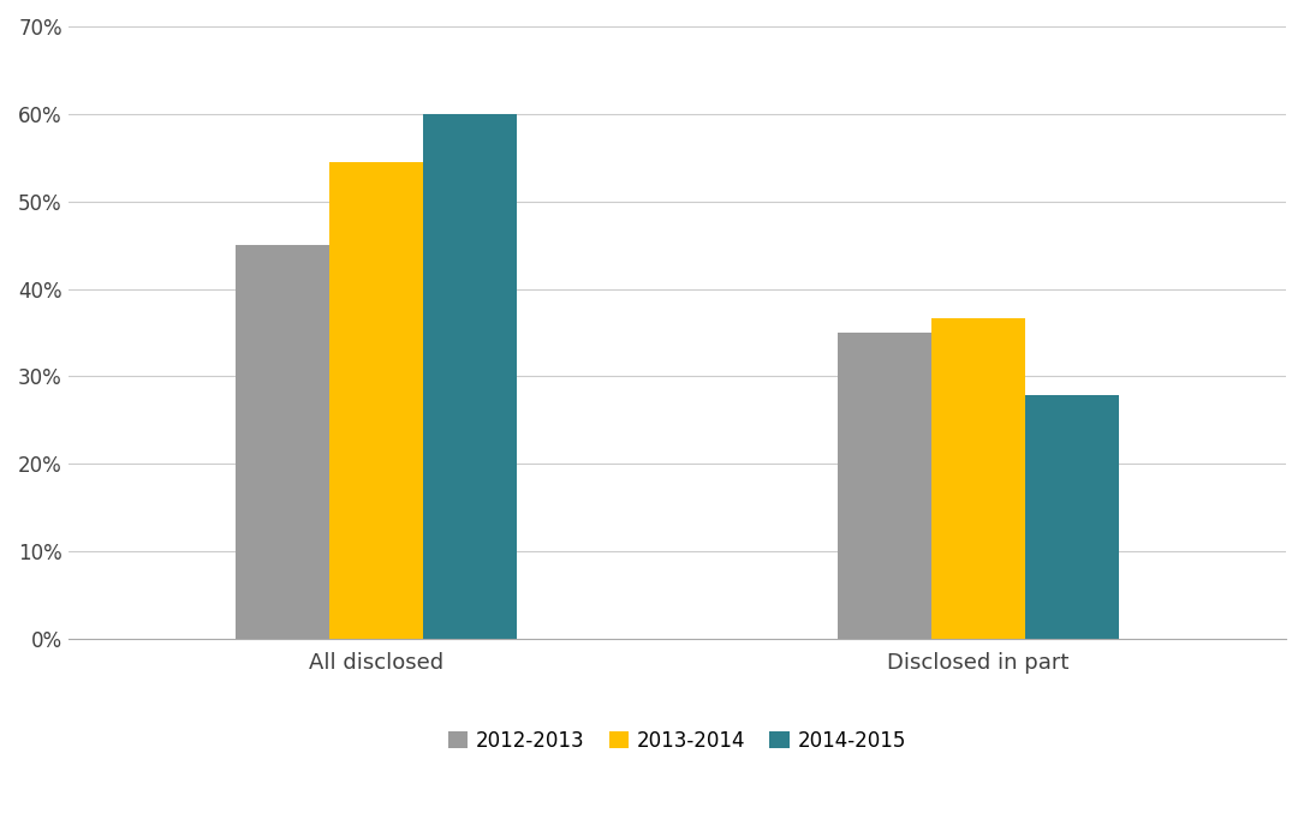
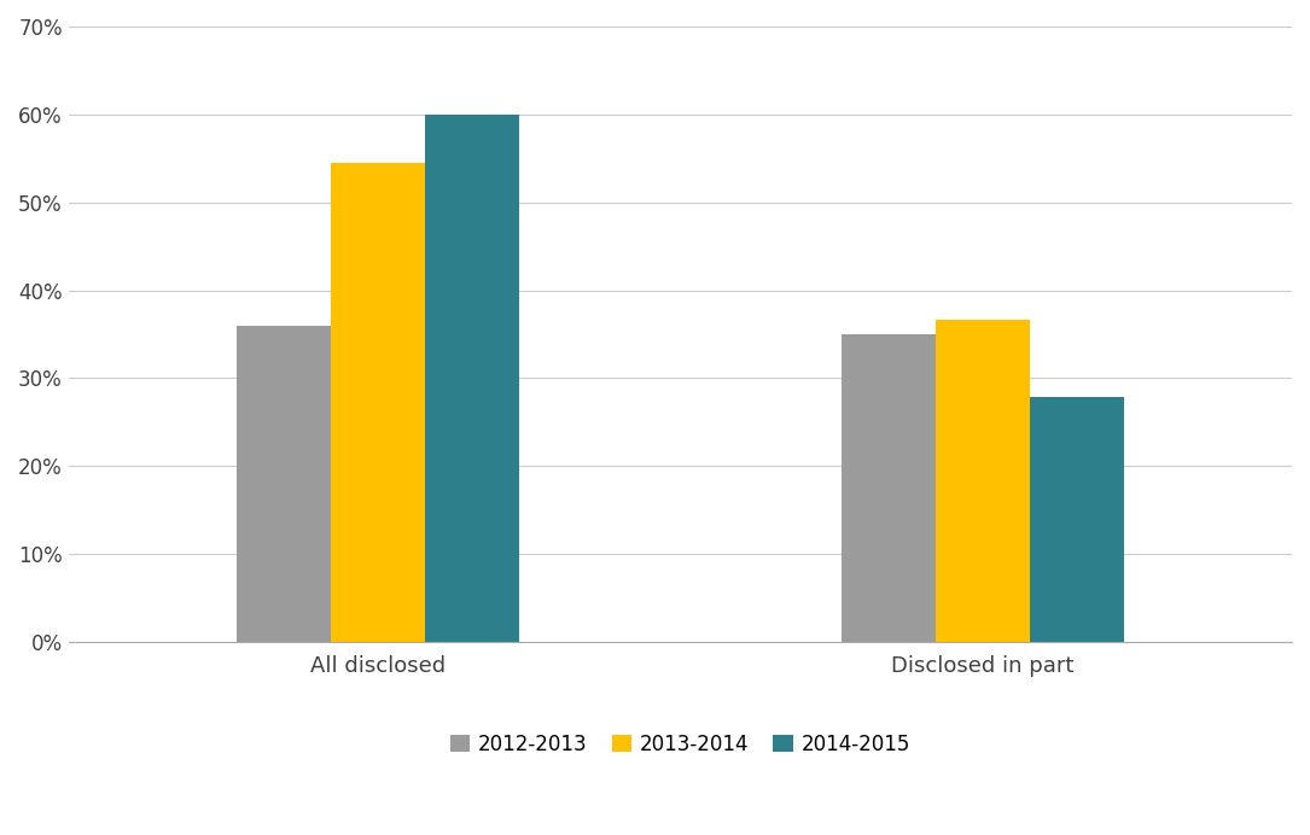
2012-2013/All disclosed: 45% -> 36%
